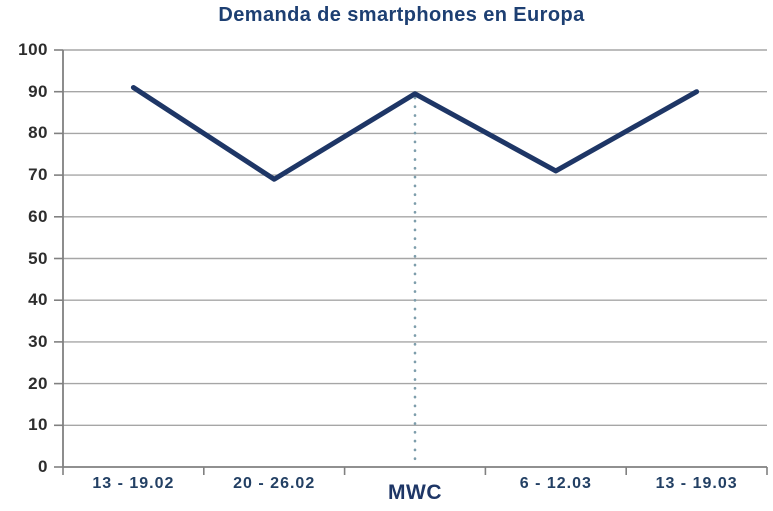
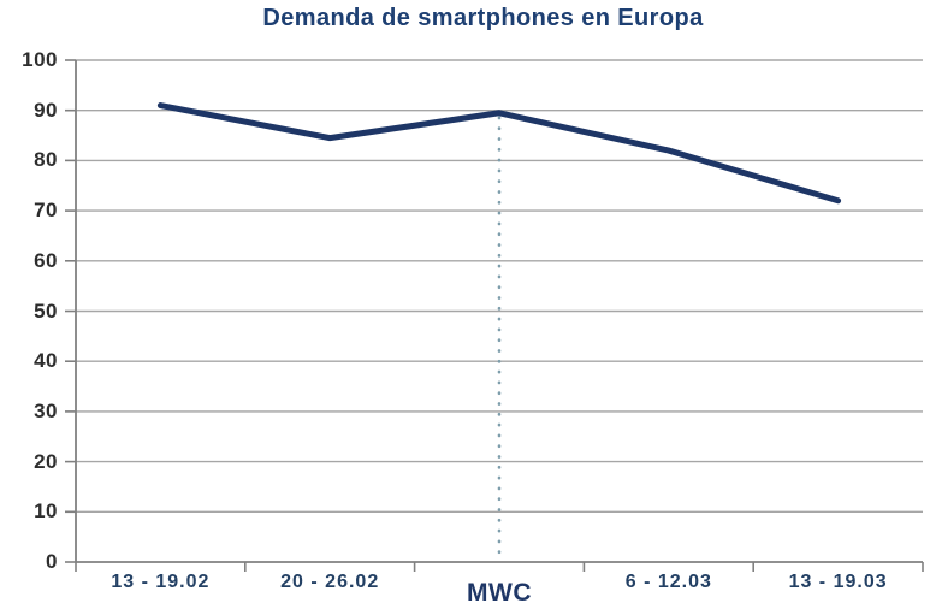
20 - 26.02: 69 -> 84
6 - 12.03: 71 -> 82
13 - 19.03: 90 -> 72
